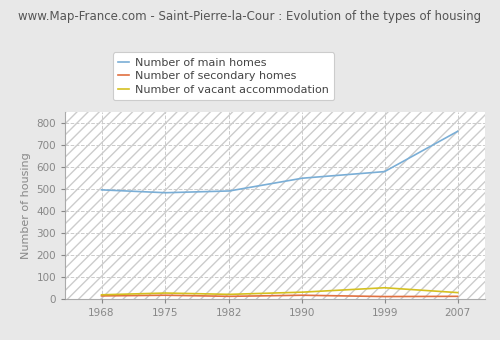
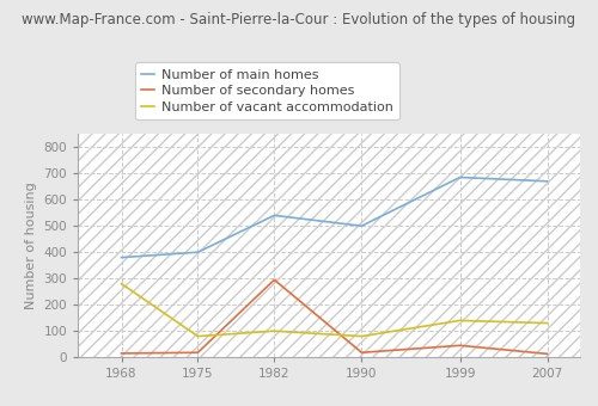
Number of main homes/1968: 497 -> 380
Number of vacant accommodation/1968: 20 -> 280
Number of main homes/1975: 484 -> 400
Number of vacant accommodation/1975: 28 -> 80
Number of main homes/1982: 492 -> 540
Number of secondary homes/1982: 13 -> 295
Number of vacant accommodation/1982: 22 -> 100
Number of main homes/1990: 550 -> 500
Number of vacant accommodation/1990: 32 -> 80
Number of main homes/1999: 580 -> 685
Number of secondary homes/1999: 12 -> 45
Number of vacant accommodation/1999: 52 -> 140
Number of main homes/2007: 763 -> 670
Number of vacant accommodation/2007: 30 -> 130
